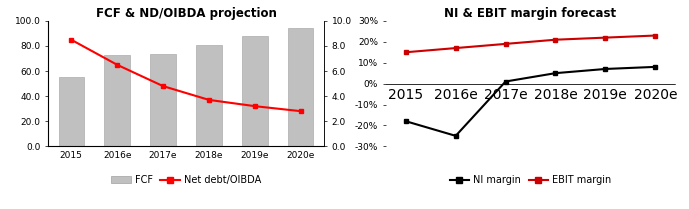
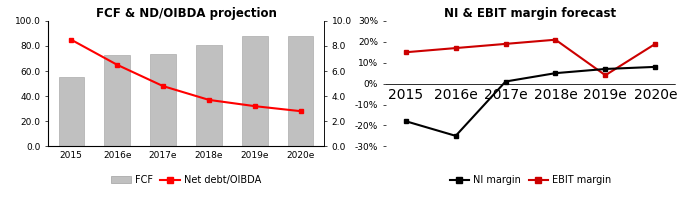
FCF & ND/OIBDA projection/FCF/2020e: 94 -> 88
NI & EBIT margin forecast/EBIT margin/2019e: 22% -> 4%
NI & EBIT margin forecast/EBIT margin/2020e: 23% -> 19%
